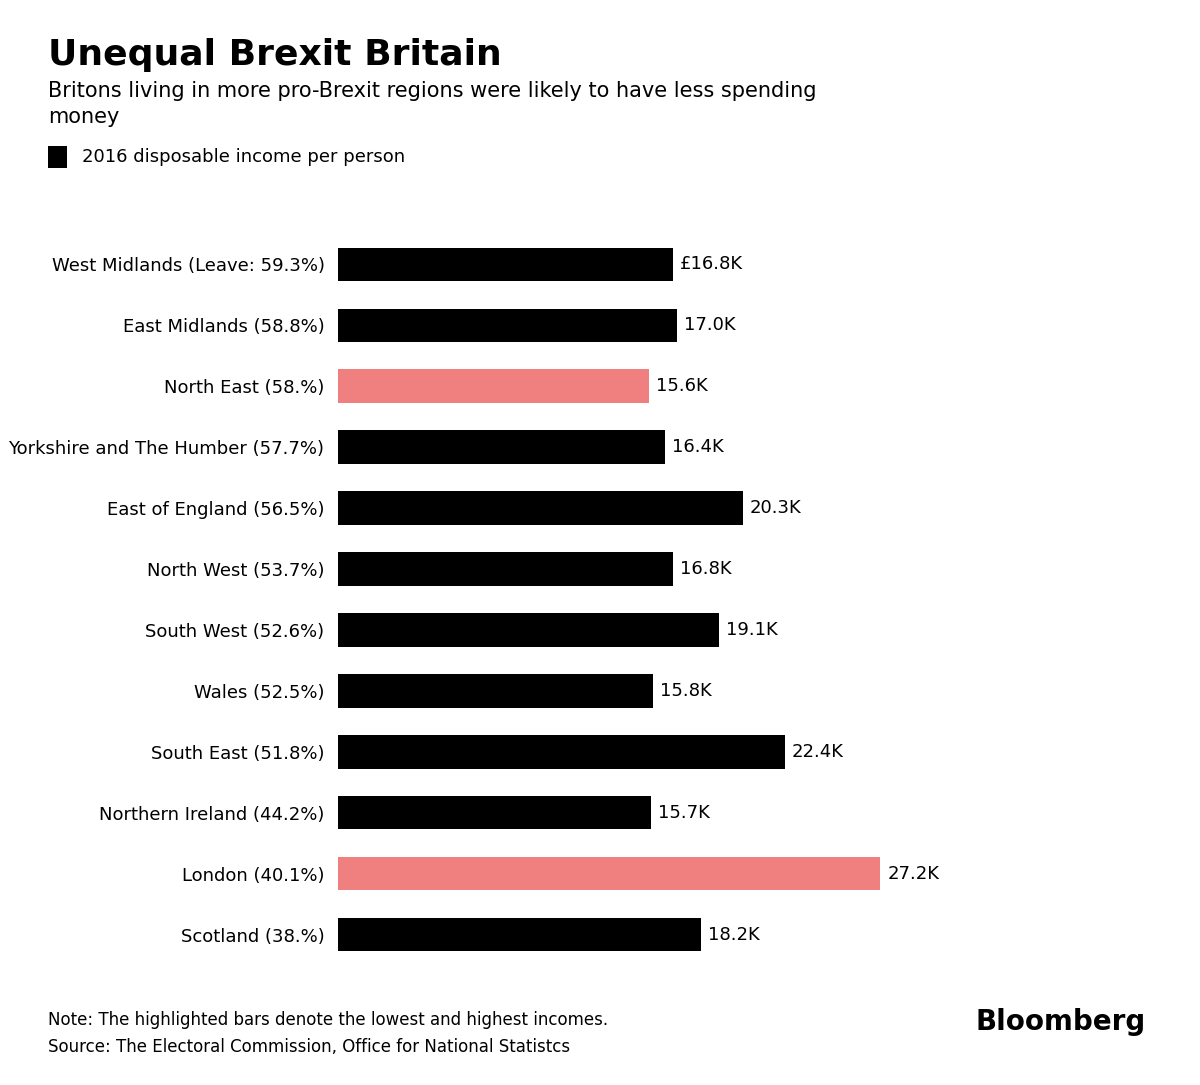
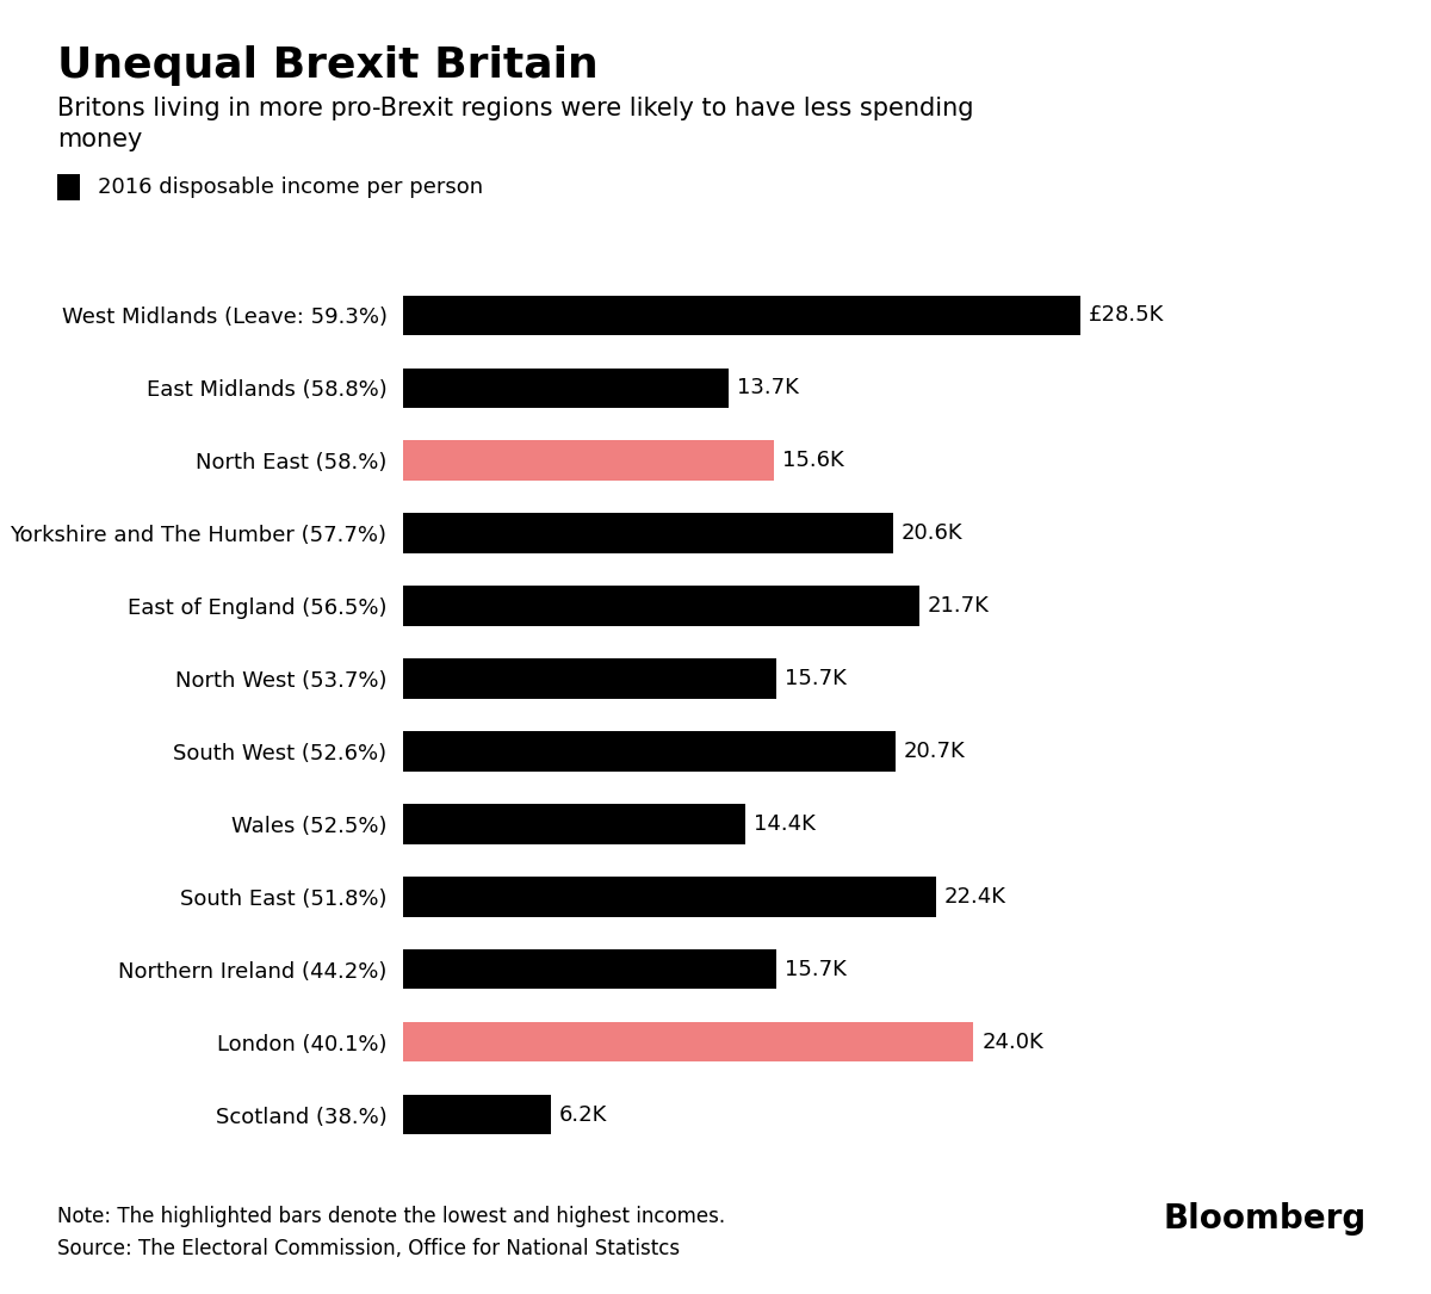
West Midlands (Leave: 59.3%): £16.8K -> £28.5K
East Midlands (58.8%): 17.0K -> 13.7K
Yorkshire and The Humber (57.7%): 16.4K -> 20.6K
East of England (56.5%): 20.3K -> 21.7K
North West (53.7%): 16.8K -> 15.7K
South West (52.6%): 19.1K -> 20.7K
Wales (52.5%): 15.8K -> 14.4K
London (40.1%): 27.2K -> 24.0K
Scotland (38.%): 18.2K -> 6.2K
